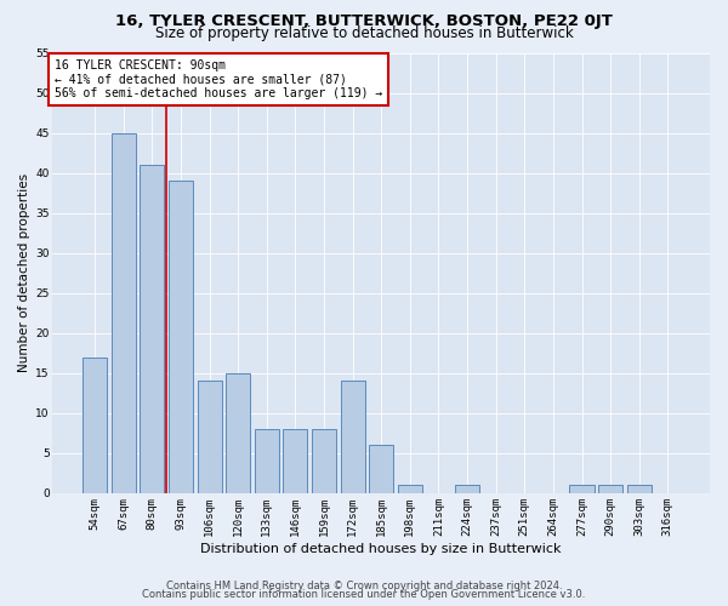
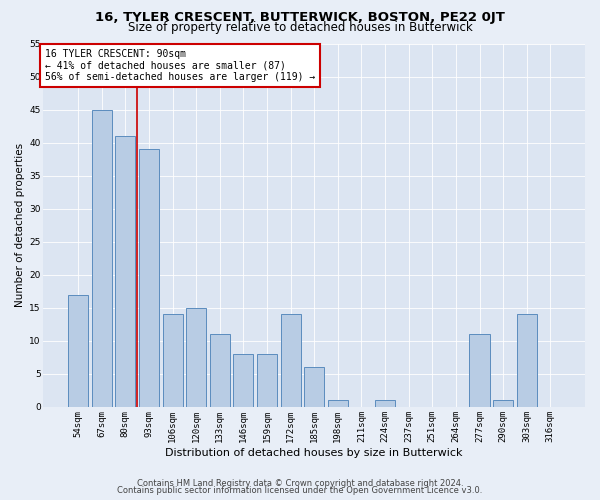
133sqm: 8 -> 11
277sqm: 1 -> 11
303sqm: 1 -> 14
